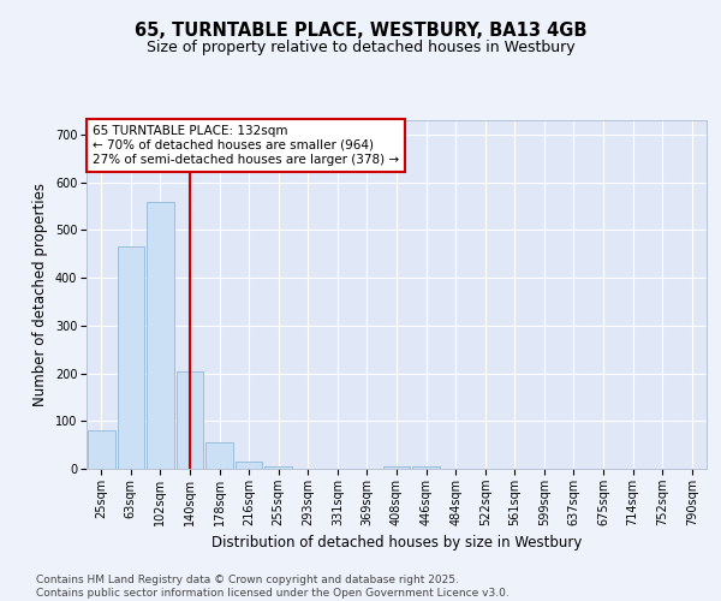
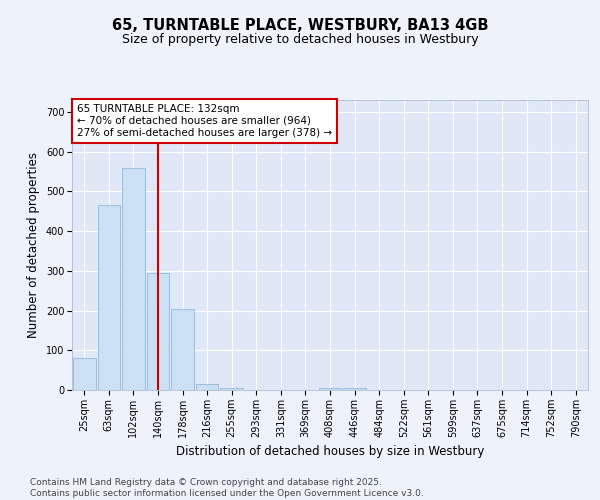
140sqm: 205 -> 295
178sqm: 55 -> 205
